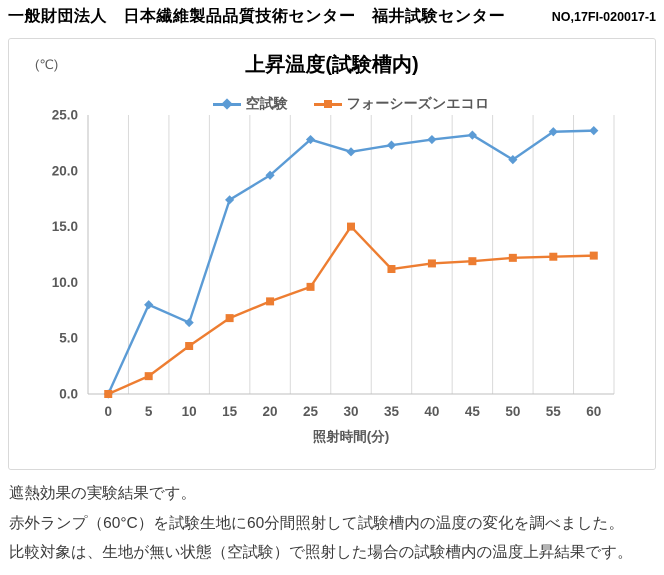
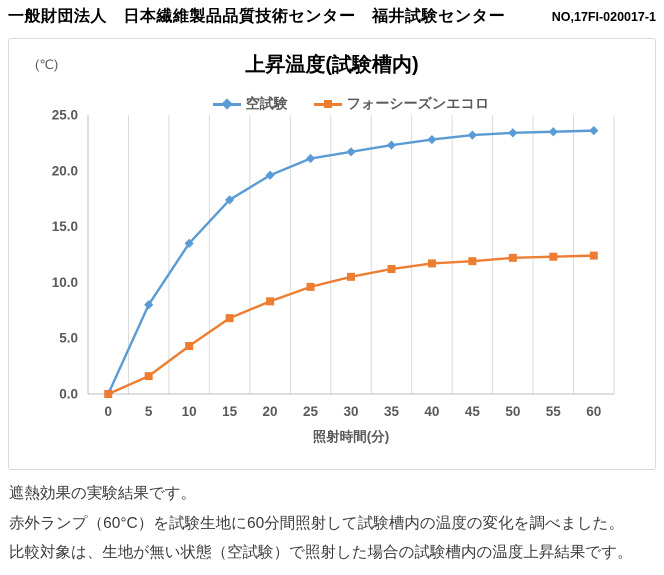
空試験/10: 6.4 -> 13.5
空試験/25: 22.8 -> 21.1
フォーシーズンエコロ/30: 15.0 -> 10.5
空試験/50: 21.0 -> 23.4
